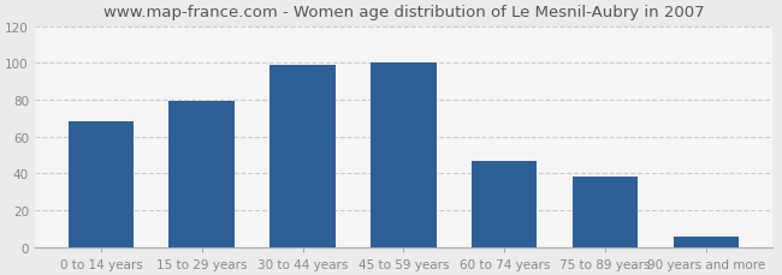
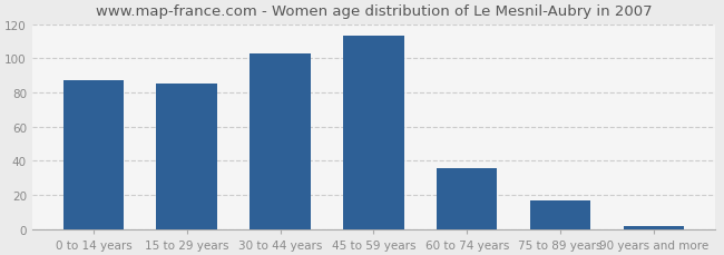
0 to 14 years: 68 -> 87
15 to 29 years: 79 -> 85
30 to 44 years: 99 -> 103
45 to 59 years: 100 -> 113
60 to 74 years: 47 -> 36
75 to 89 years: 38 -> 17
90 years and more: 6 -> 2
